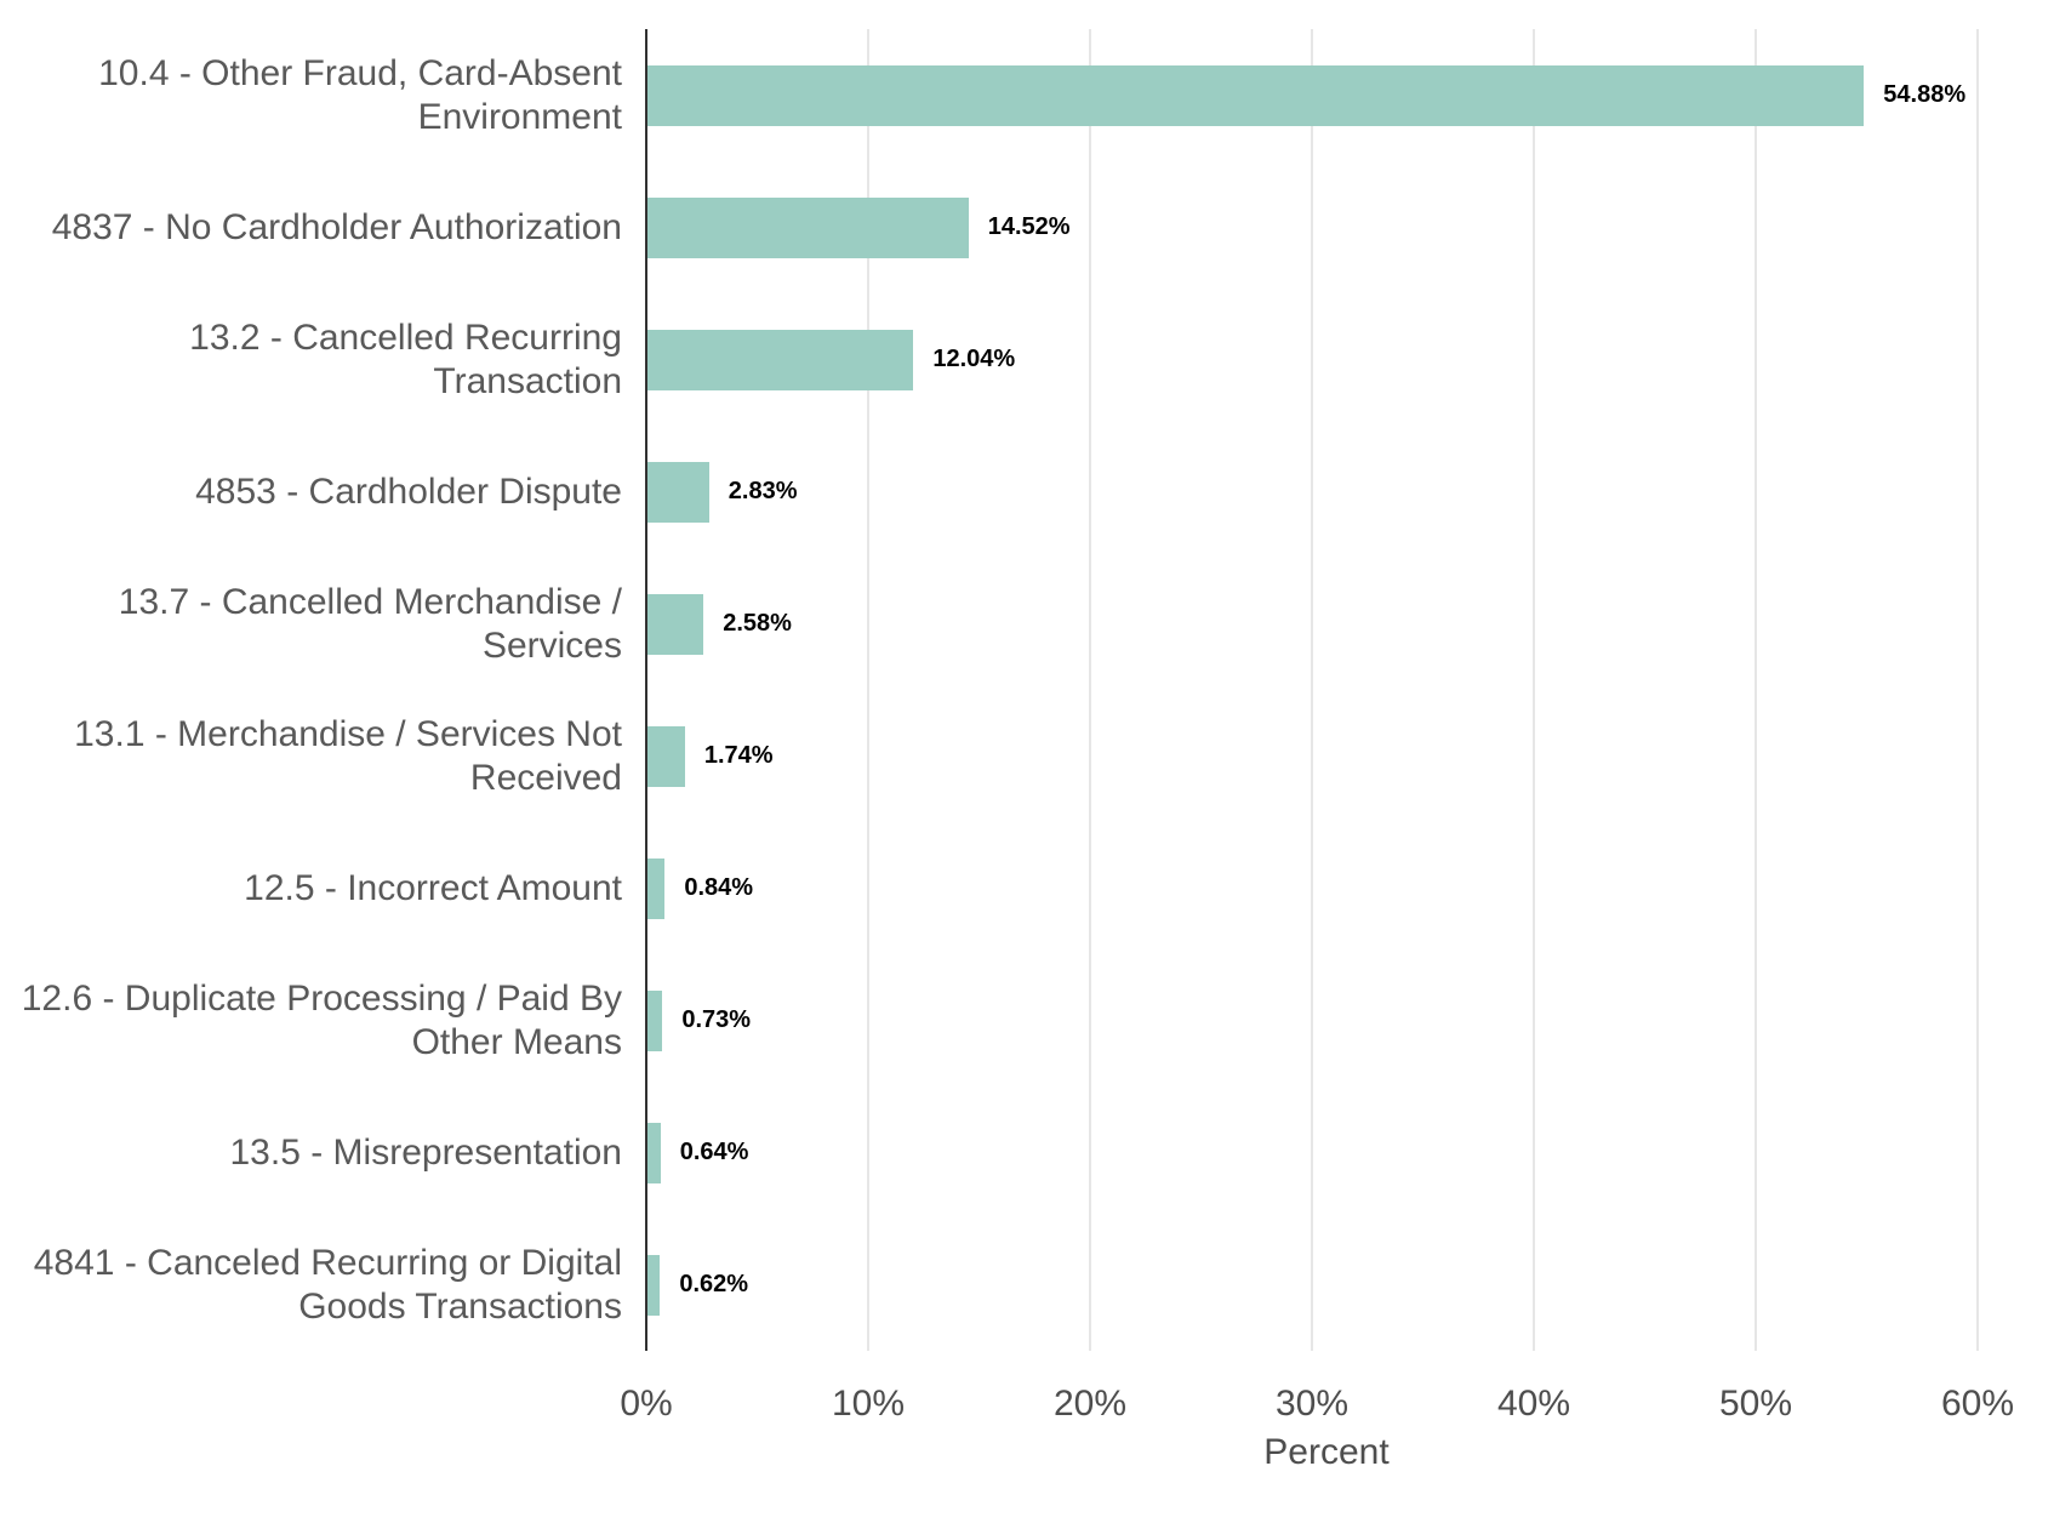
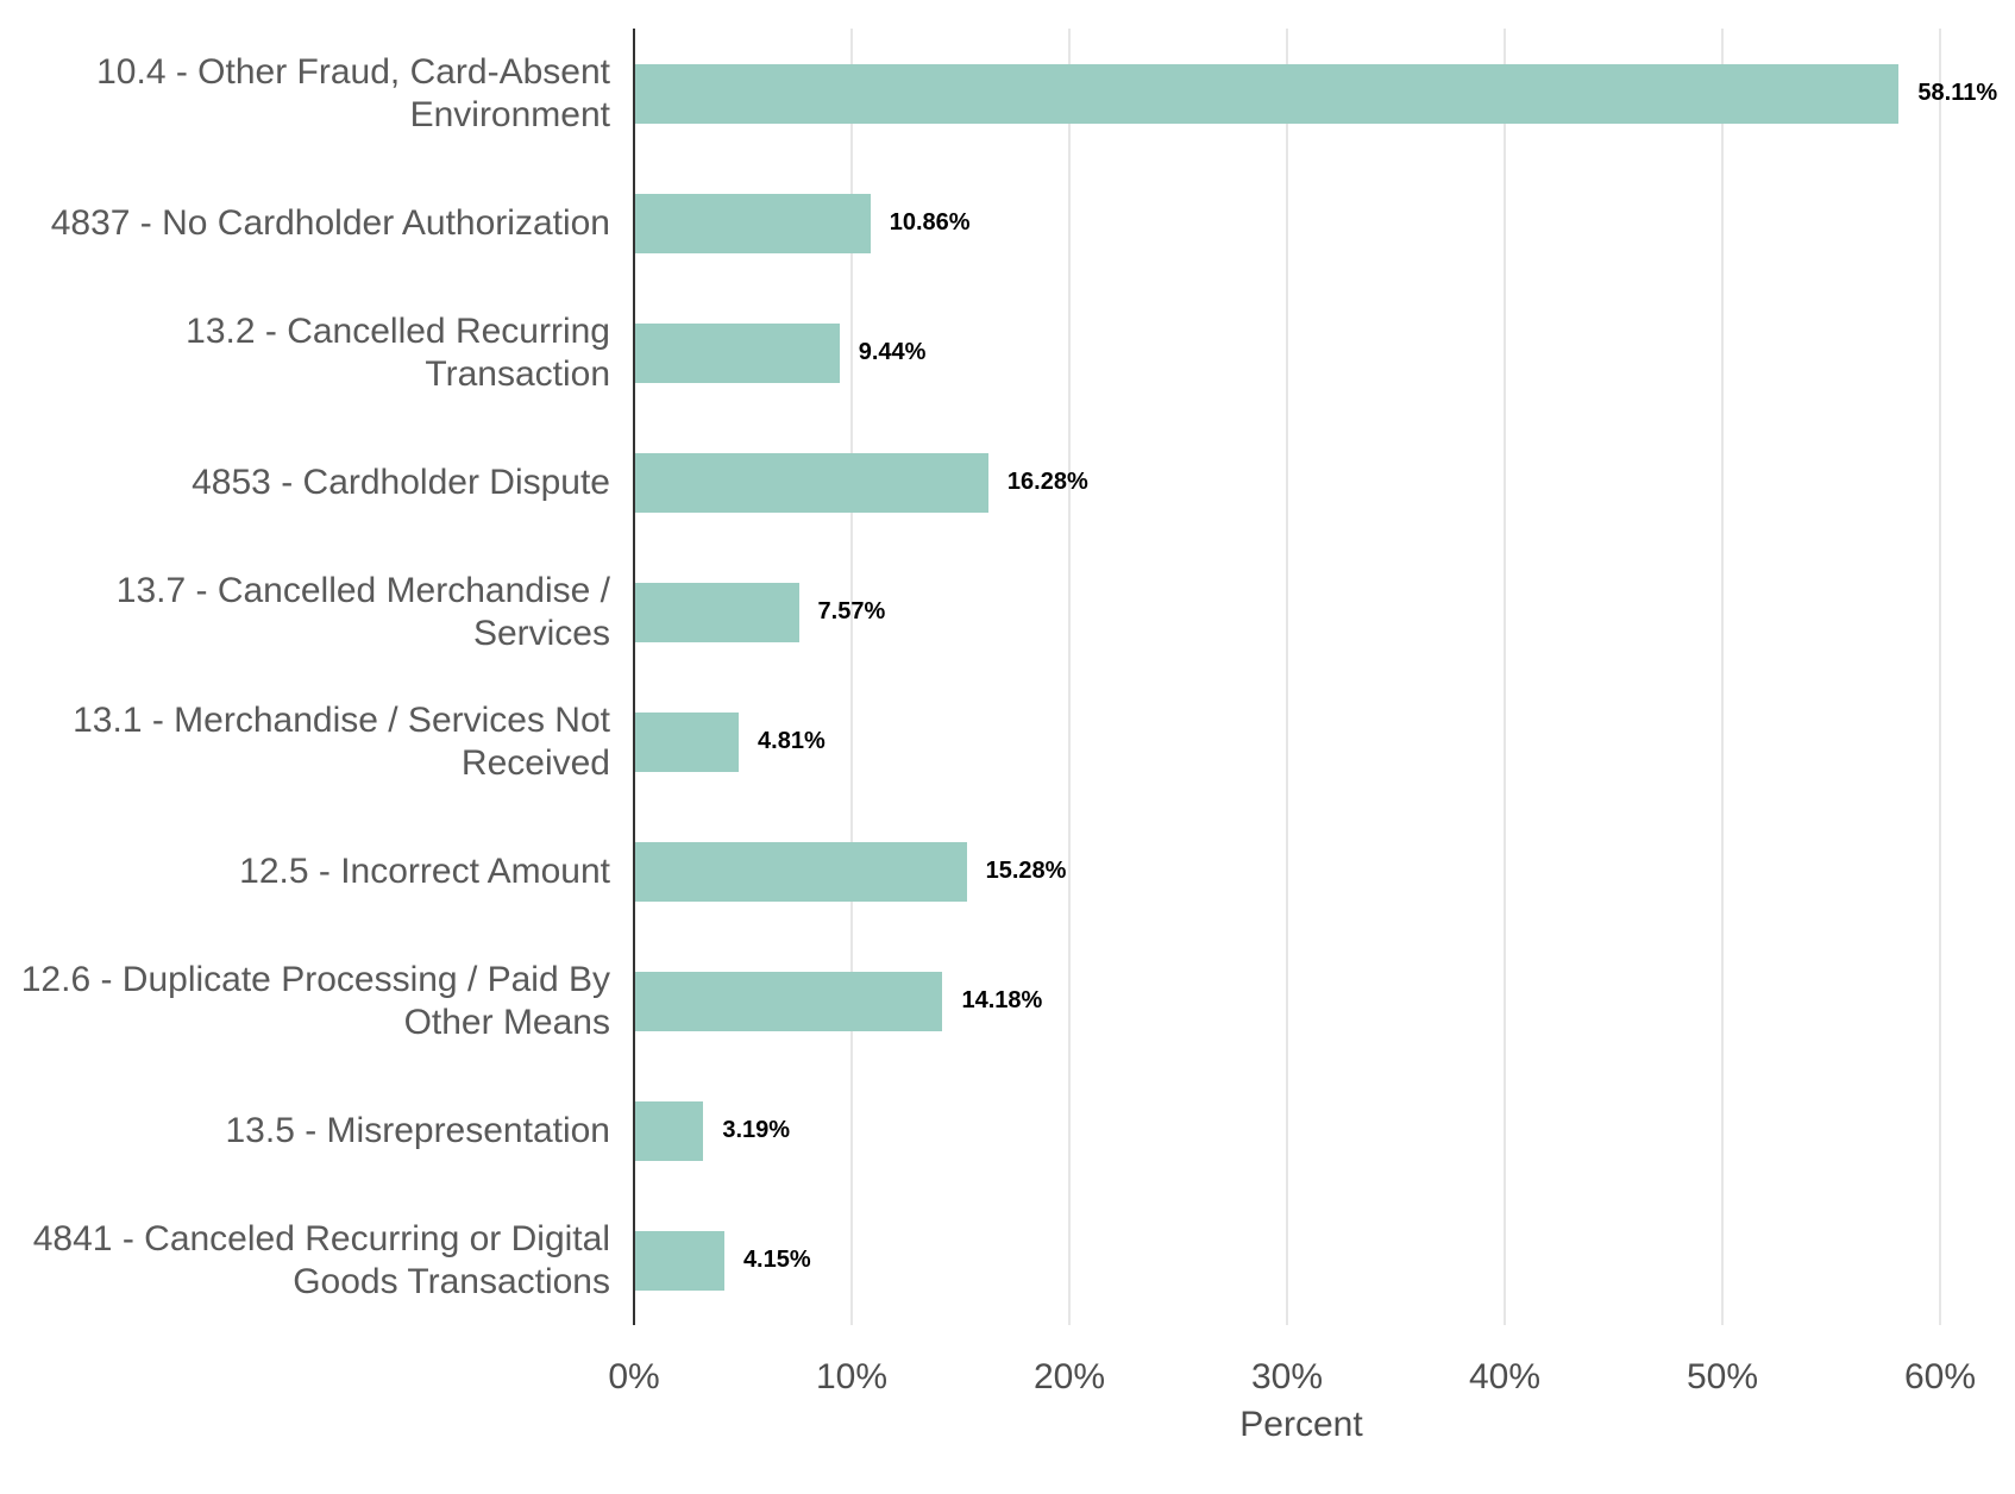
10.4 - Other Fraud, Card-Absent Environment: 54.88% -> 58.11%
4837 - No Cardholder Authorization: 14.52% -> 10.86%
13.2 - Cancelled Recurring Transaction: 12.04% -> 9.44%
4853 - Cardholder Dispute: 2.83% -> 16.28%
13.7 - Cancelled Merchandise / Services: 2.58% -> 7.57%
13.1 - Merchandise / Services Not Received: 1.74% -> 4.81%
12.5 - Incorrect Amount: 0.84% -> 15.28%
12.6 - Duplicate Processing / Paid By Other Means: 0.73% -> 14.18%
13.5 - Misrepresentation: 0.64% -> 3.19%
4841 - Canceled Recurring or Digital Goods Transactions: 0.62% -> 4.15%
